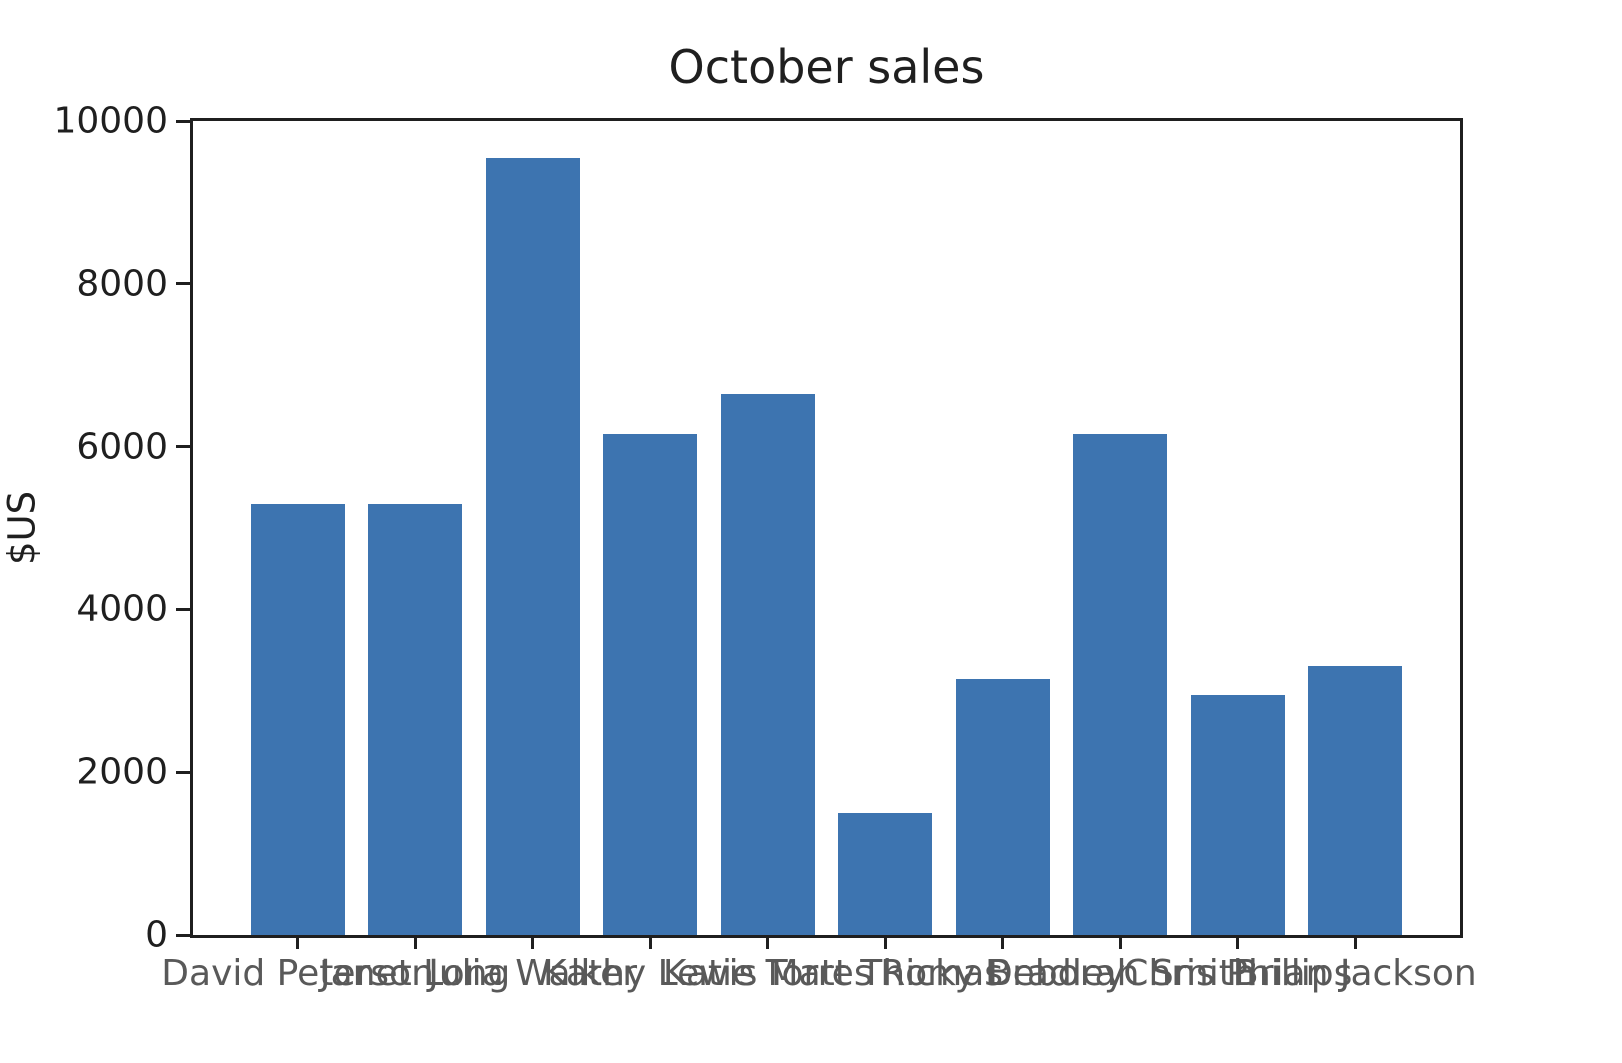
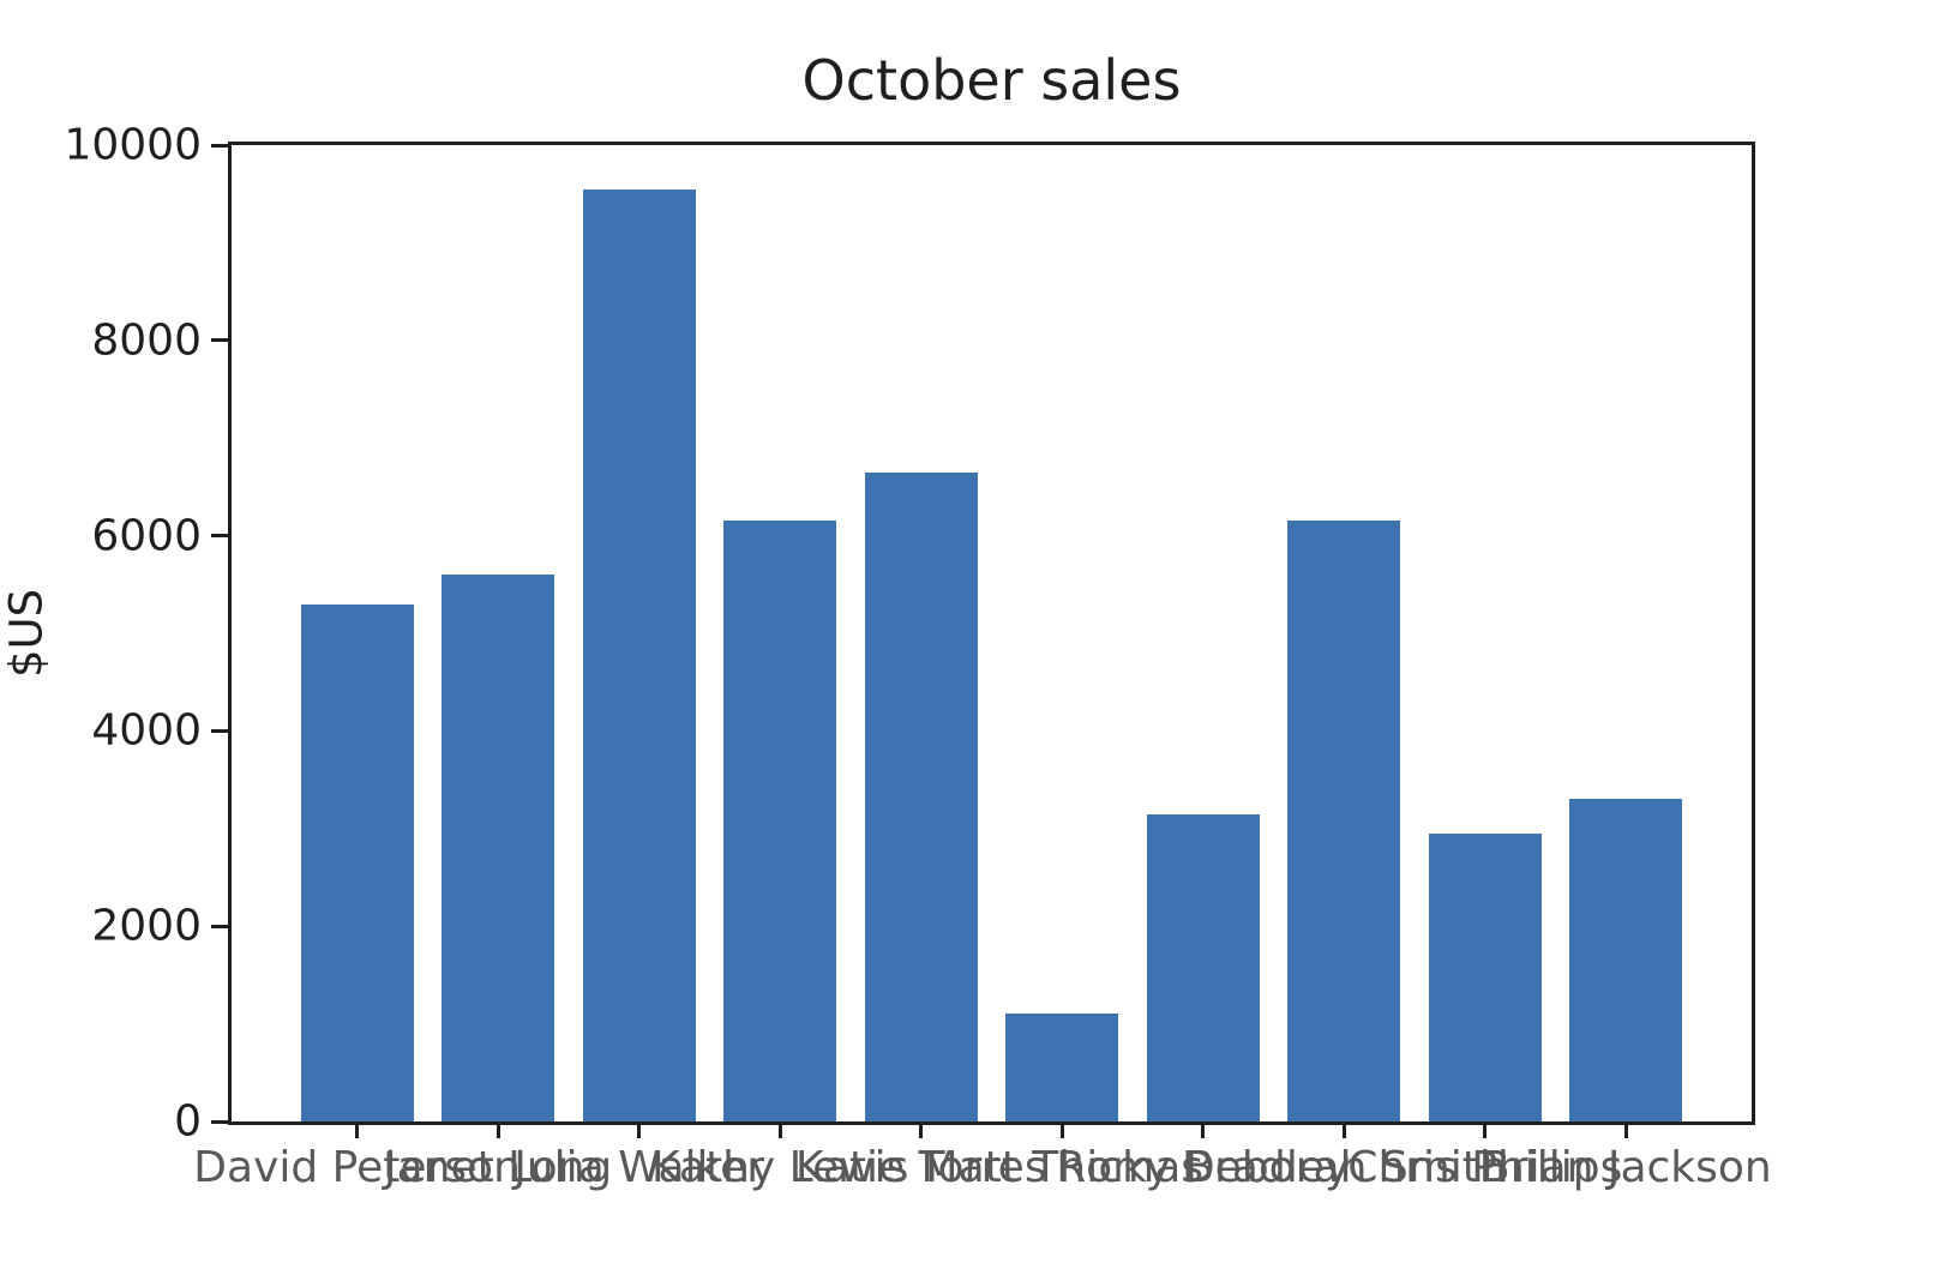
Janet Long: 5300 -> 5600
Matt Thomas: 1500 -> 1100
